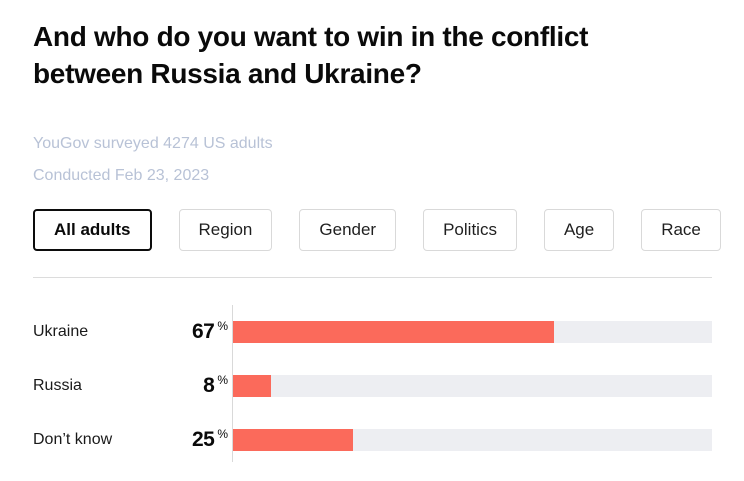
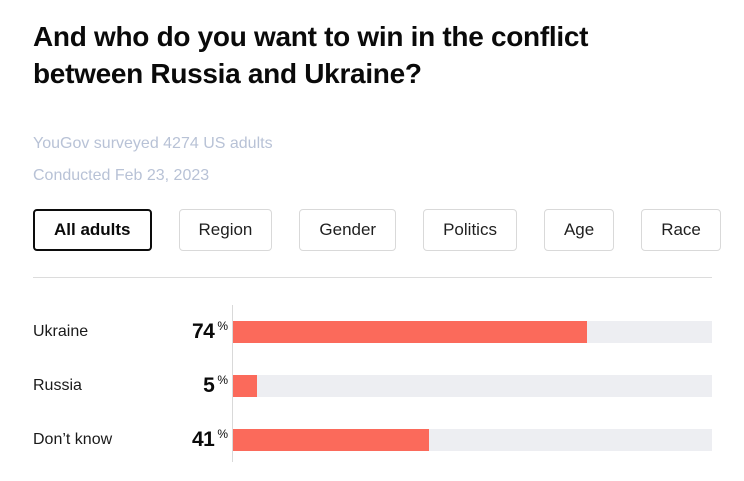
Ukraine: 67 -> 74
Russia: 8 -> 5
Don’t know: 25 -> 41
